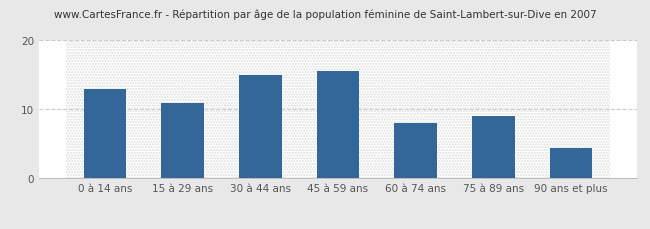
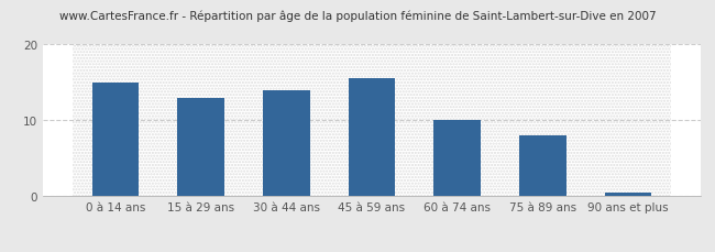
0 à 14 ans: 13.0 -> 15.0
15 à 29 ans: 11.0 -> 13.0
30 à 44 ans: 15.0 -> 14.0
60 à 74 ans: 8.0 -> 10.0
75 à 89 ans: 9.0 -> 8.0
90 ans et plus: 4.4 -> 0.5
